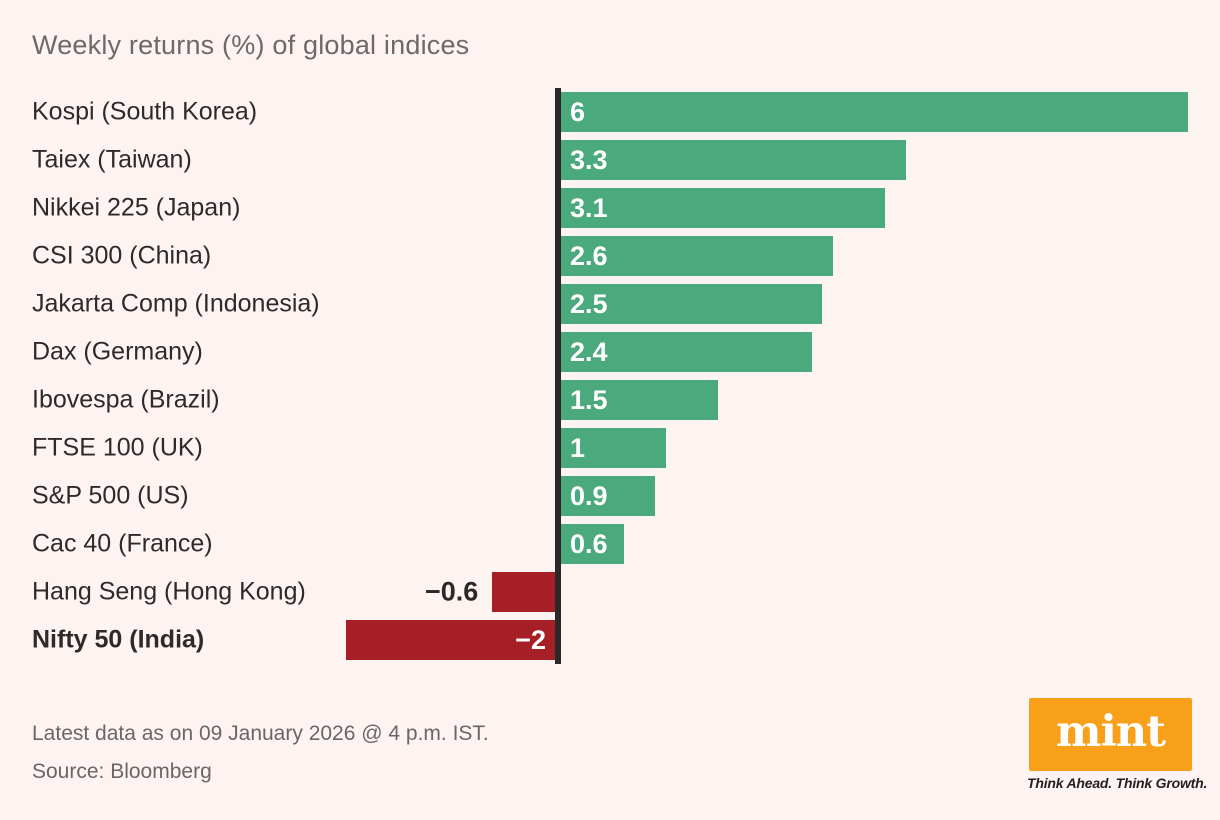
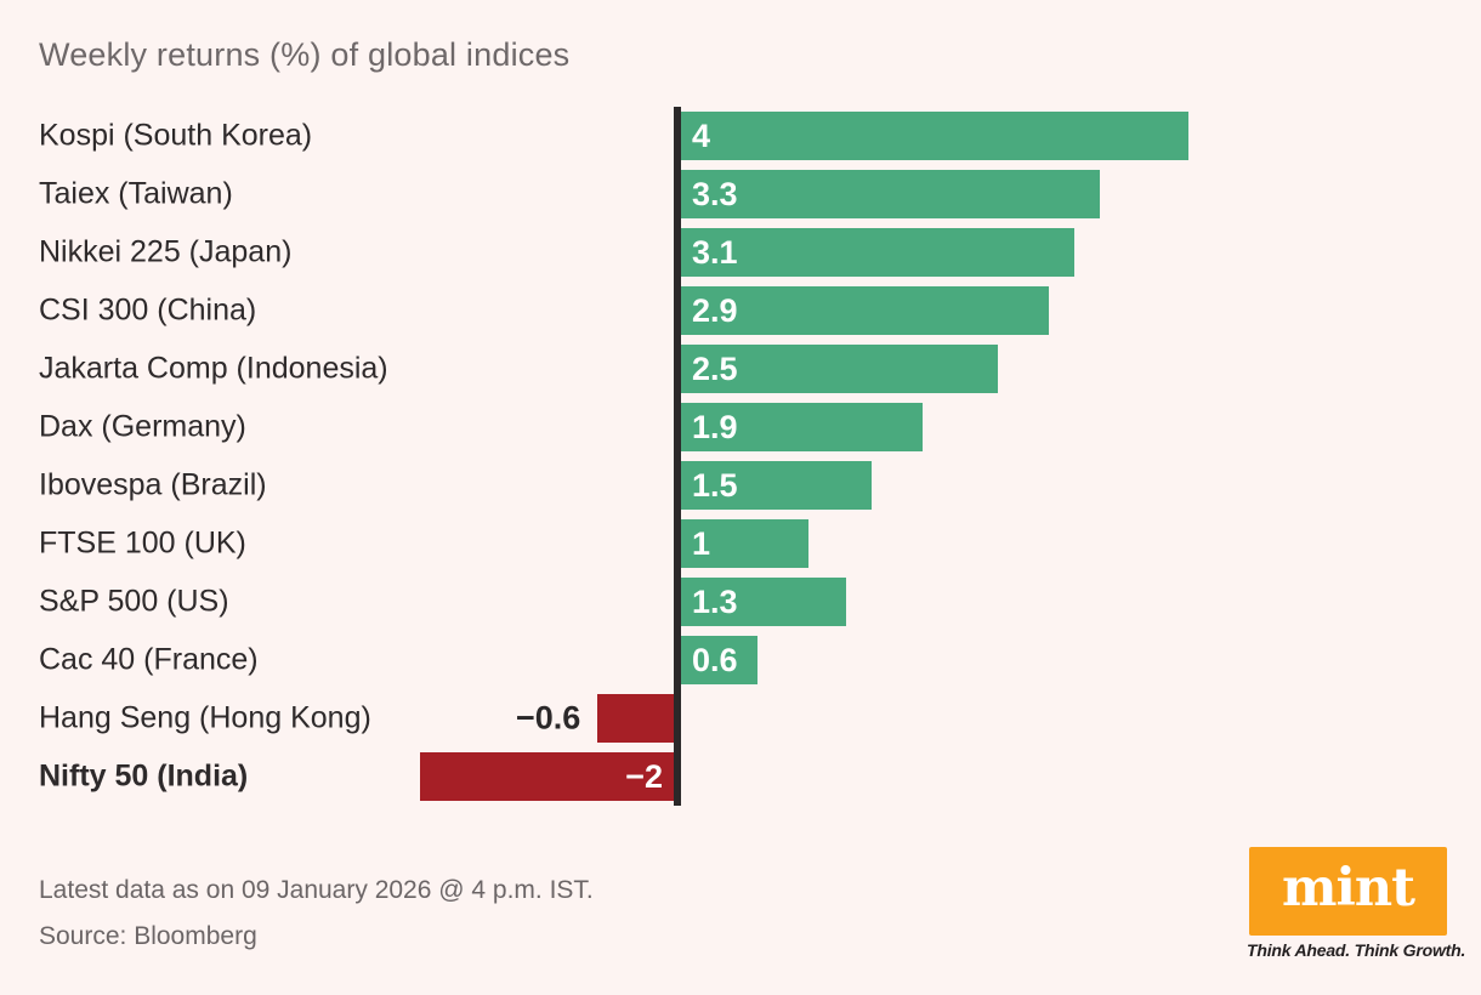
Kospi (South Korea): 6 -> 4
CSI 300 (China): 2.6 -> 2.9
Dax (Germany): 2.4 -> 1.9
S&P 500 (US): 0.9 -> 1.3
